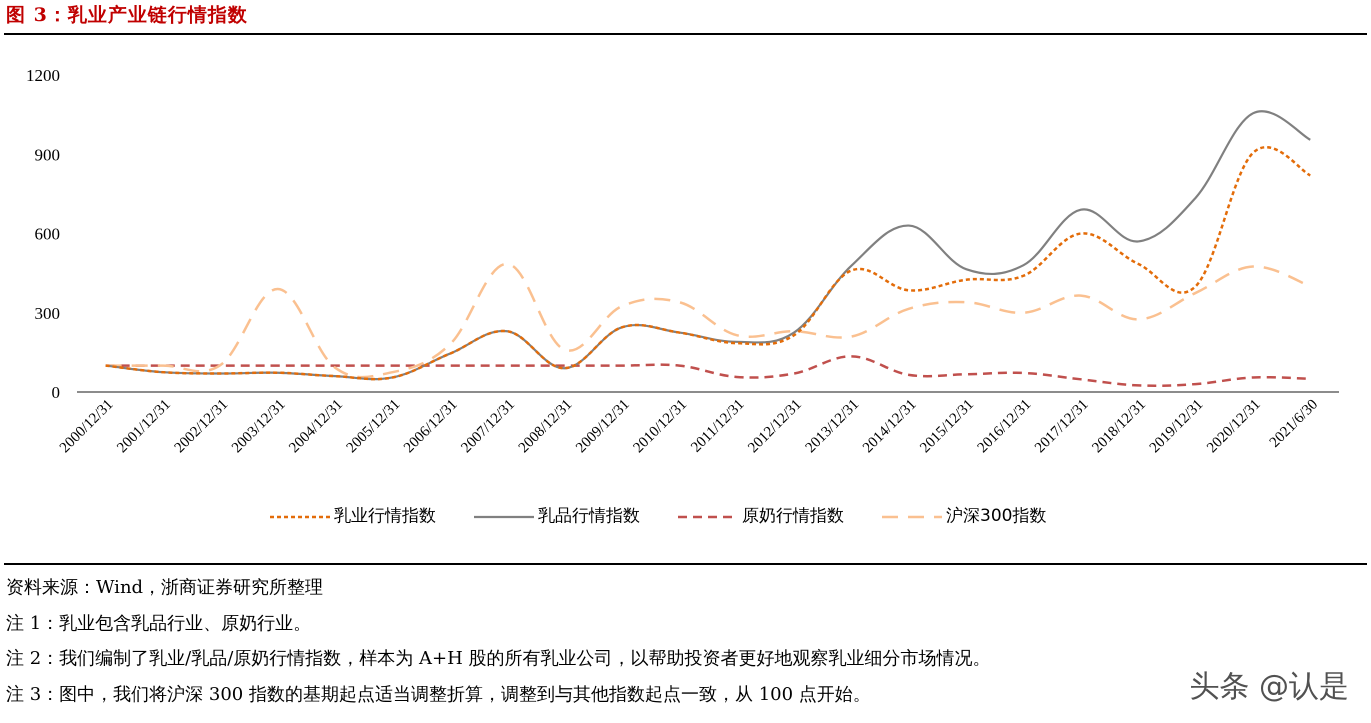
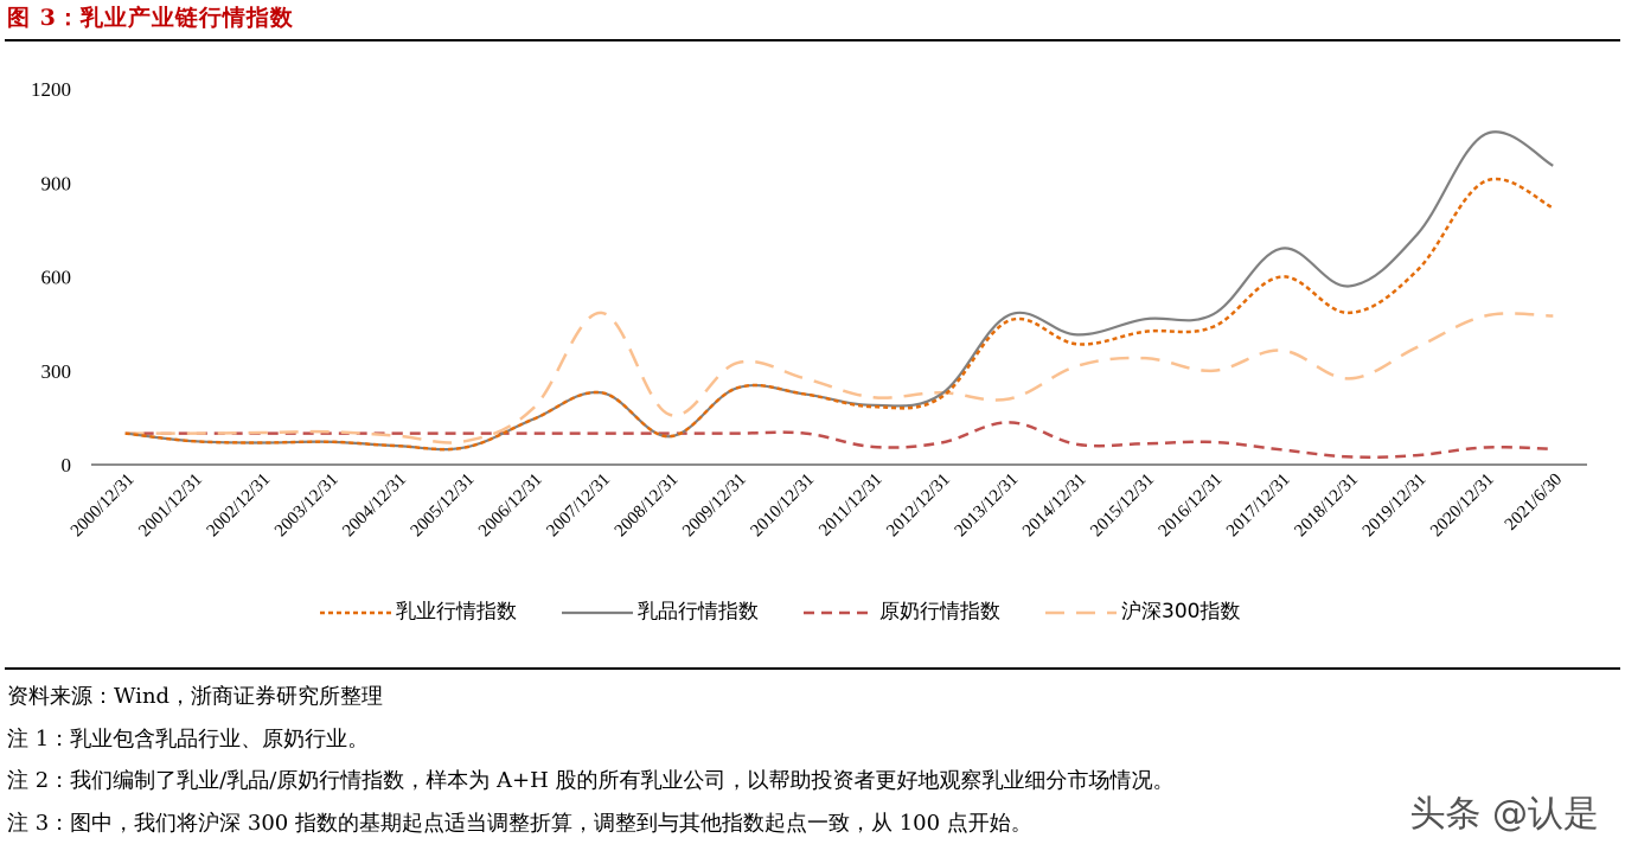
沪深300指数/2003/12/31: 390 -> 100
沪深300指数/2010/12/31: 340 -> 280
乳品行情指数/2014/12/31: 630 -> 420
乳业行情指数/2019/12/31: 400 -> 620
沪深300指数/2021/6/30: 400 -> 480
